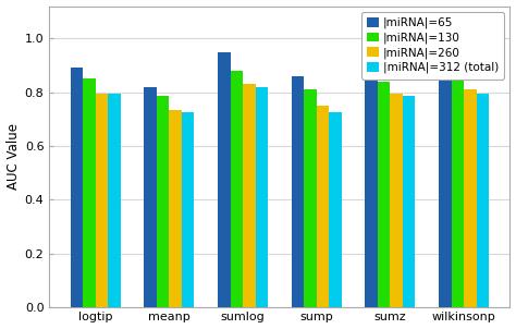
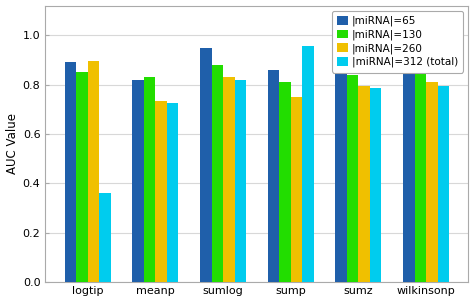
|miRNA|=260/logtip: 0.795 -> 0.895
|miRNA|=312 (total)/logtip: 0.795 -> 0.360
|miRNA|=130/meanp: 0.785 -> 0.830
|miRNA|=312 (total)/sump: 0.725 -> 0.955
